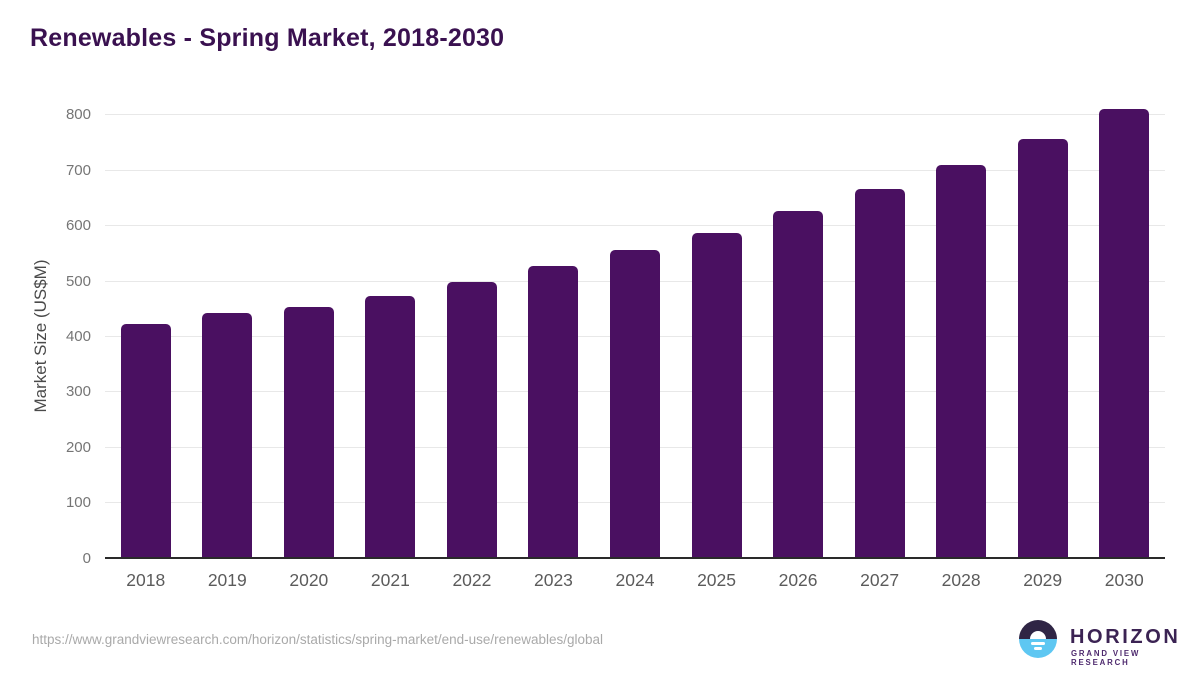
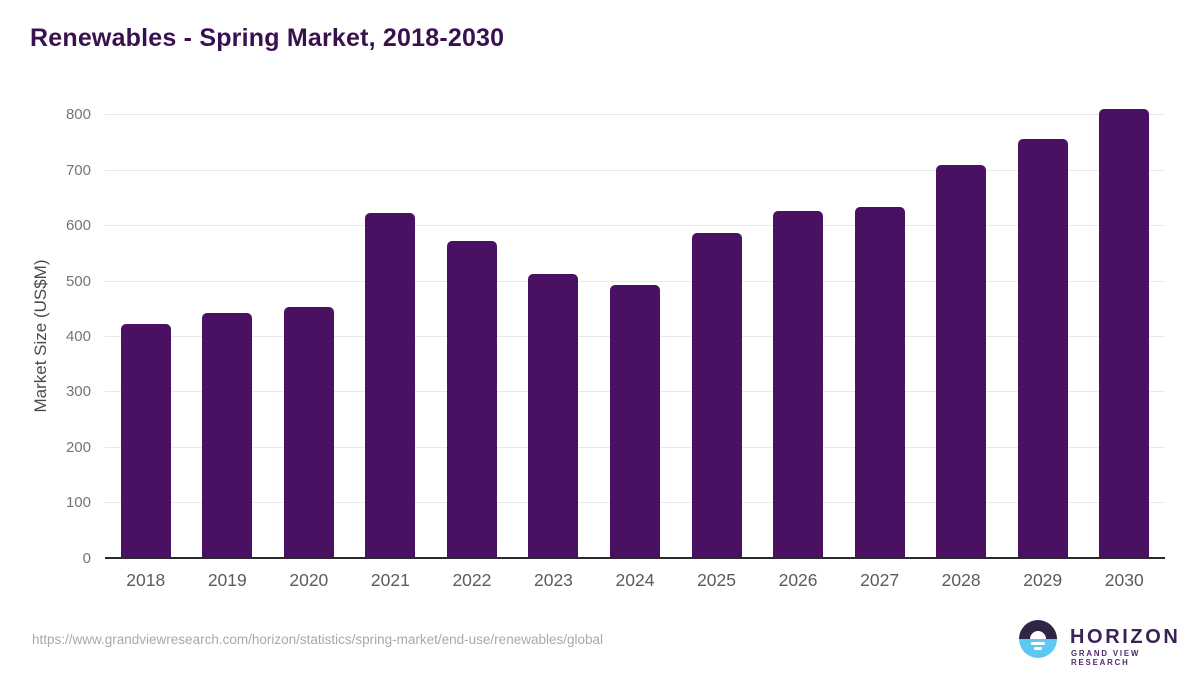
2021: 470 -> 620
2022: 500 -> 570
2023: 520 -> 510
2024: 550 -> 490
2027: 660 -> 630
